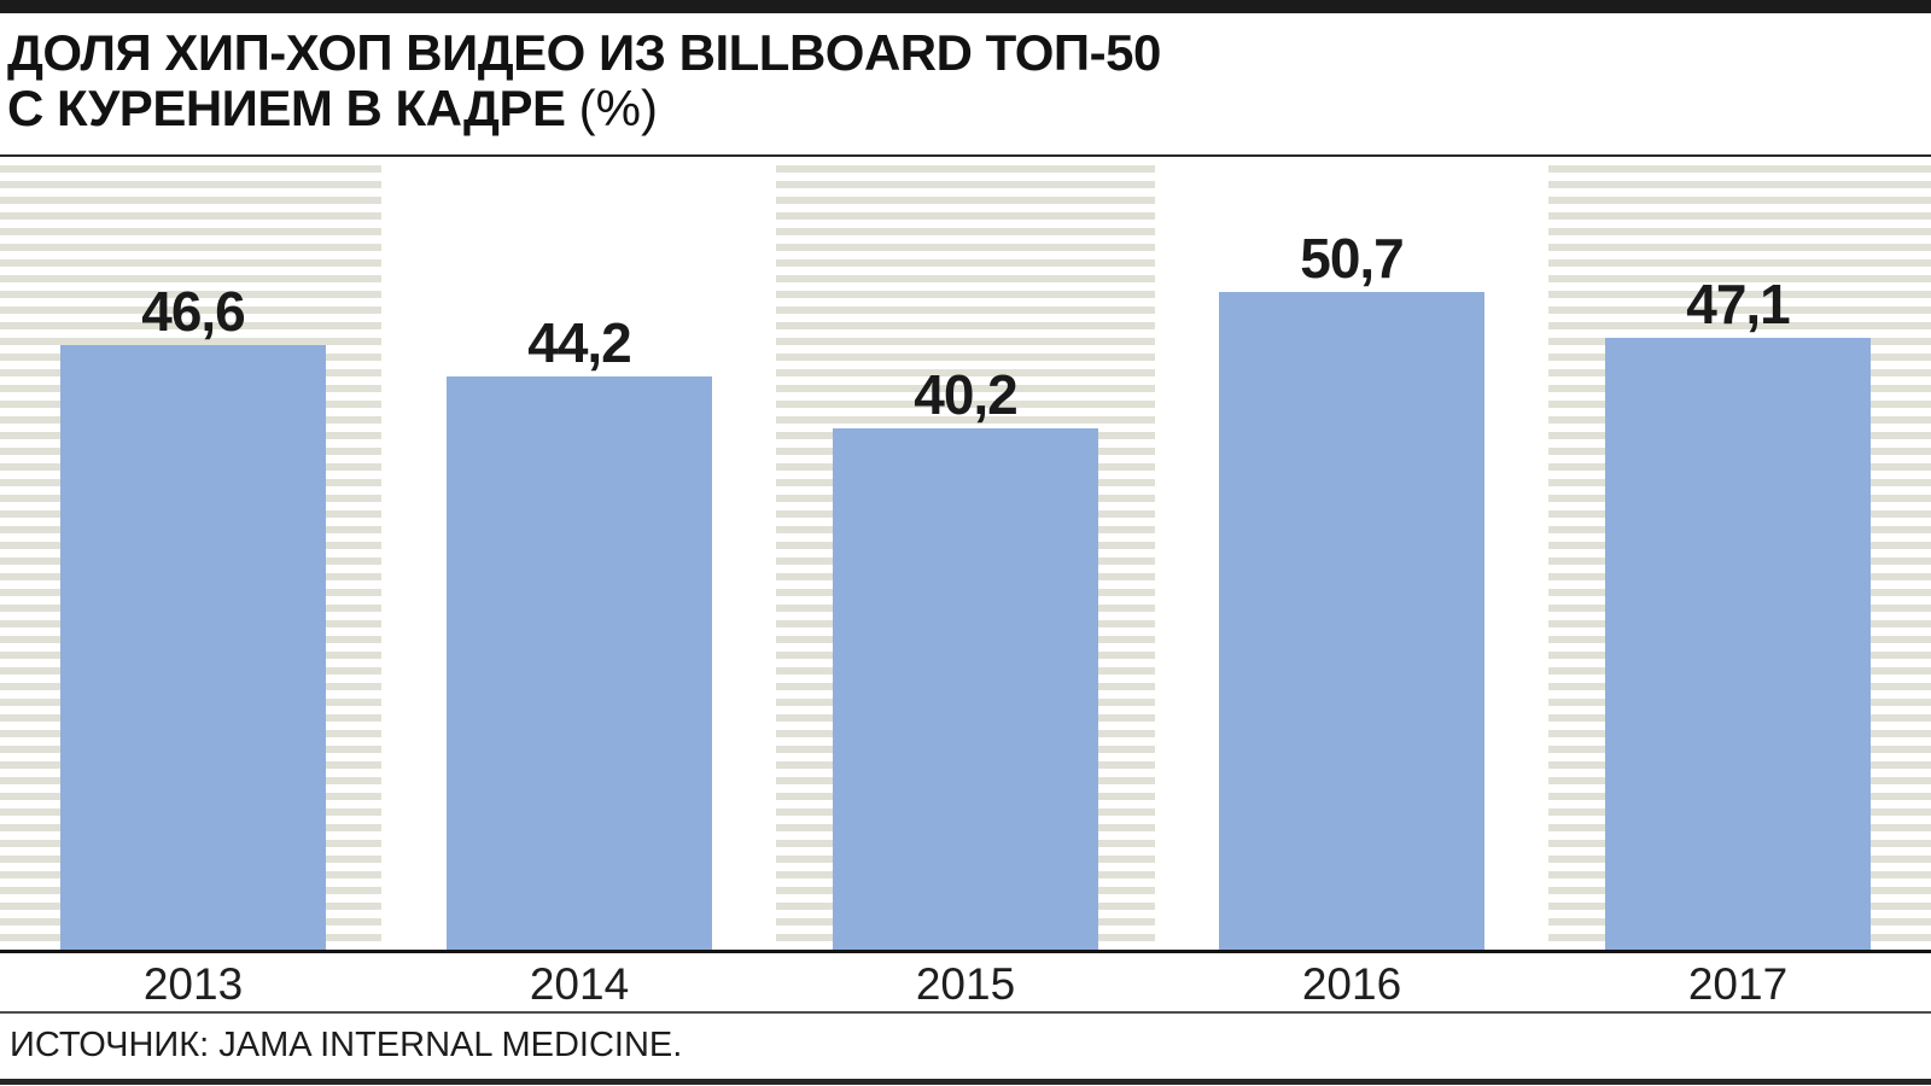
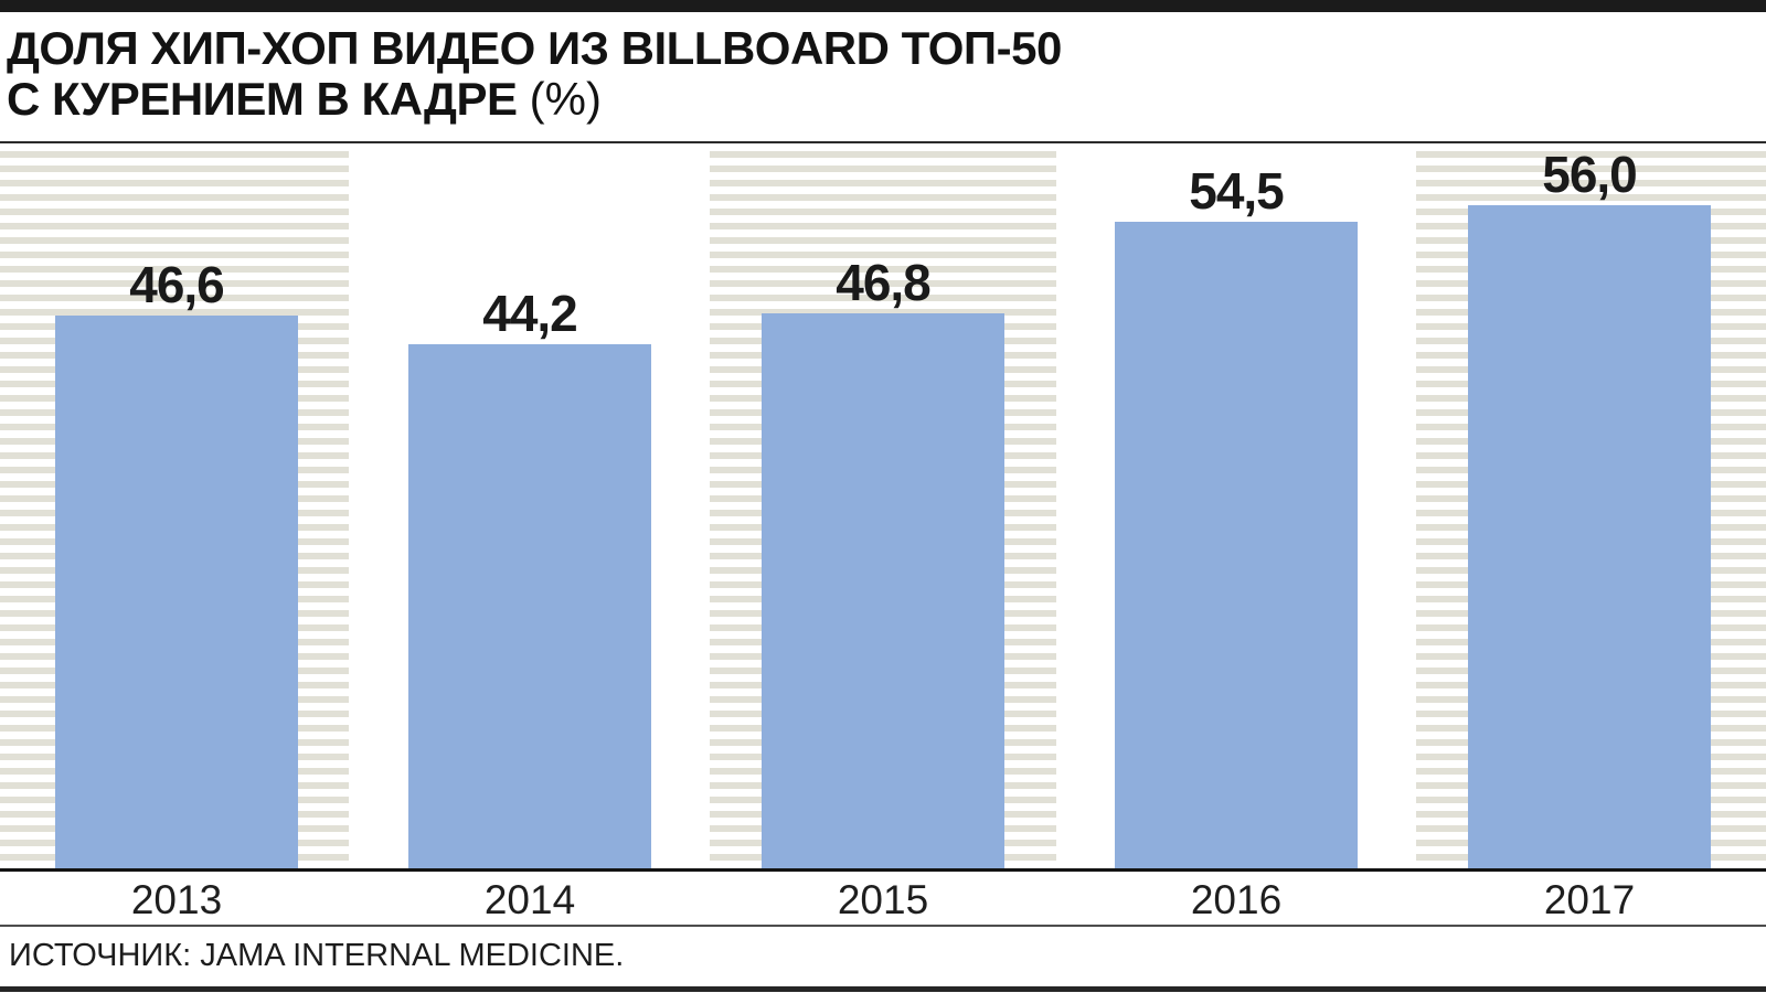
2015: 40,2 -> 46,8
2016: 50,7 -> 54,5
2017: 47,1 -> 56,0
